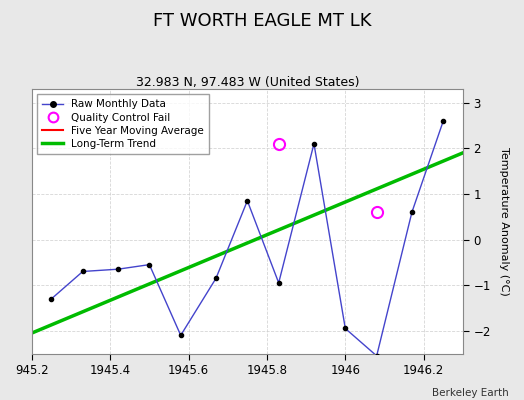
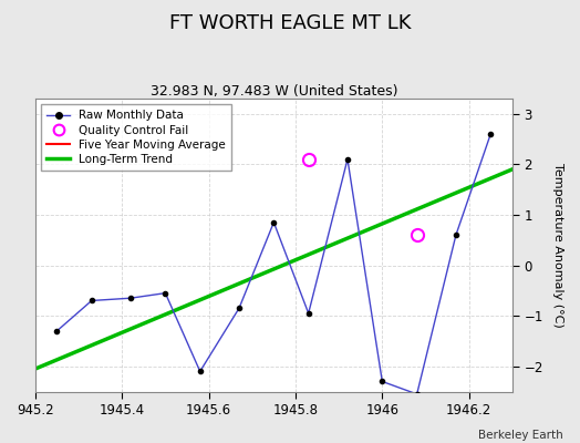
1946: -1.95 -> -2.30
